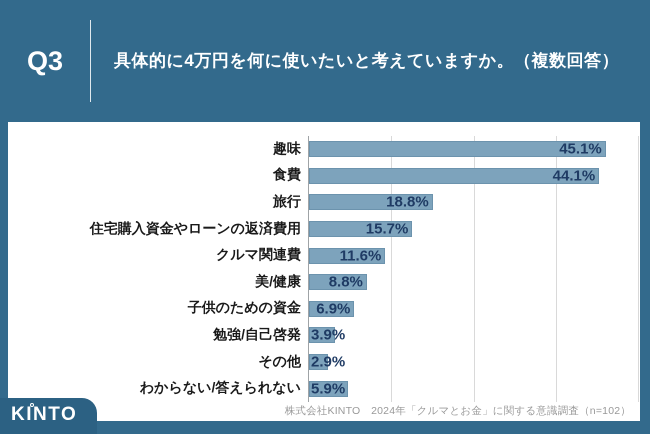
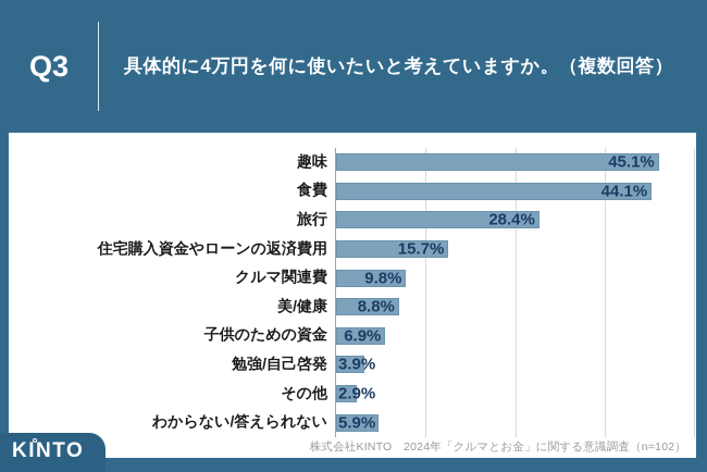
旅行: 18.8% -> 28.4%
クルマ関連費: 11.6% -> 9.8%
